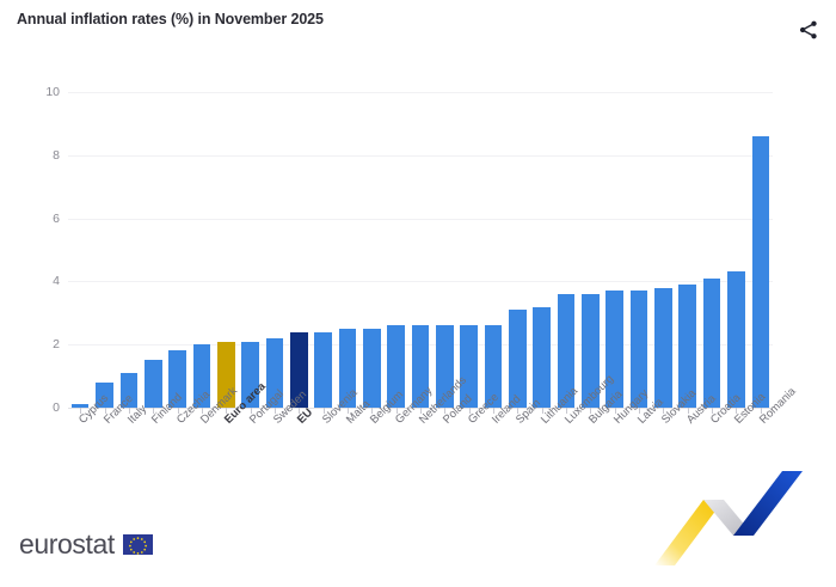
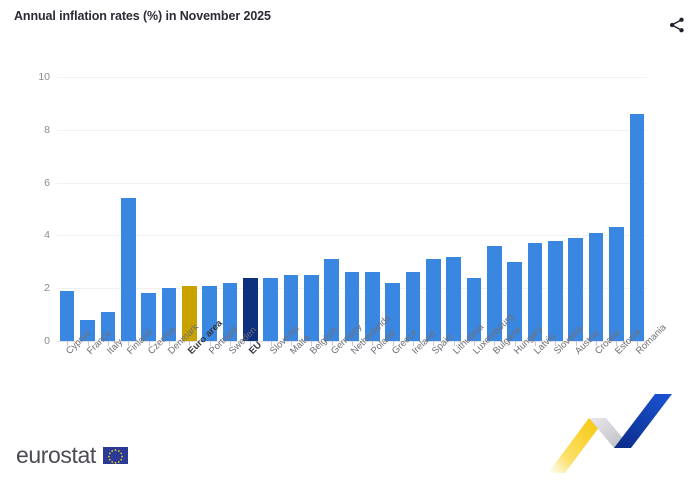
Cyprus: 0.1 -> 1.9
Finland: 1.5 -> 5.4
Germany: 2.6 -> 3.1
Greece: 2.6 -> 2.2
Luxembourg: 3.6 -> 2.4
Hungary: 3.7 -> 3.0
